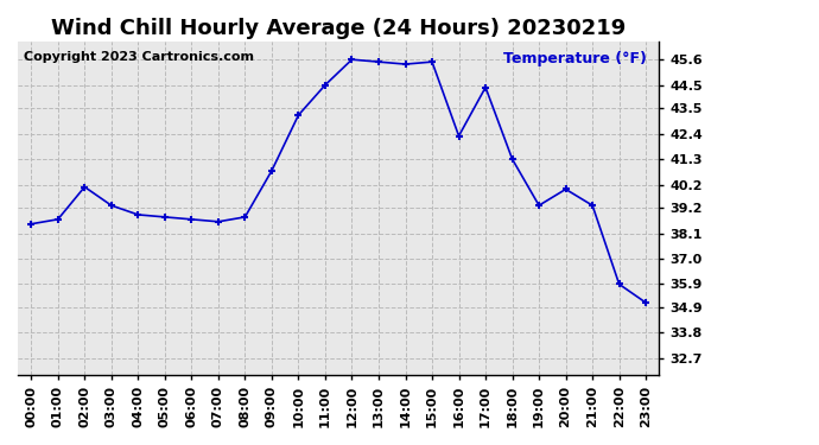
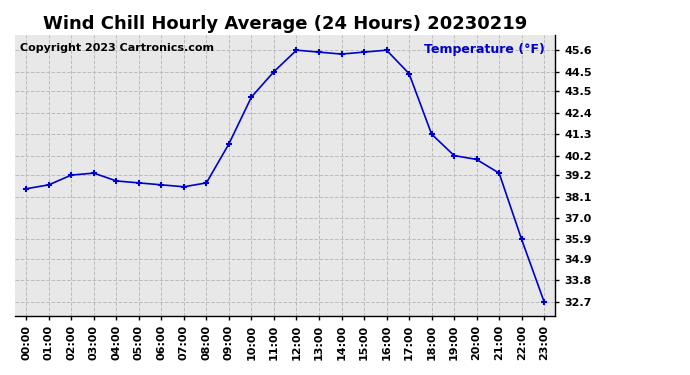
02:00: 40.1 -> 39.2
16:00: 42.3 -> 45.6
19:00: 39.3 -> 40.2
23:00: 35.1 -> 32.7
